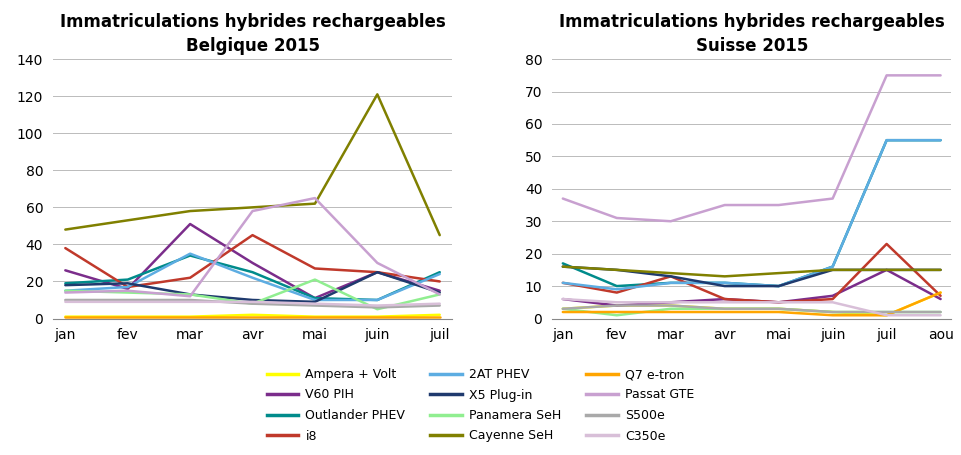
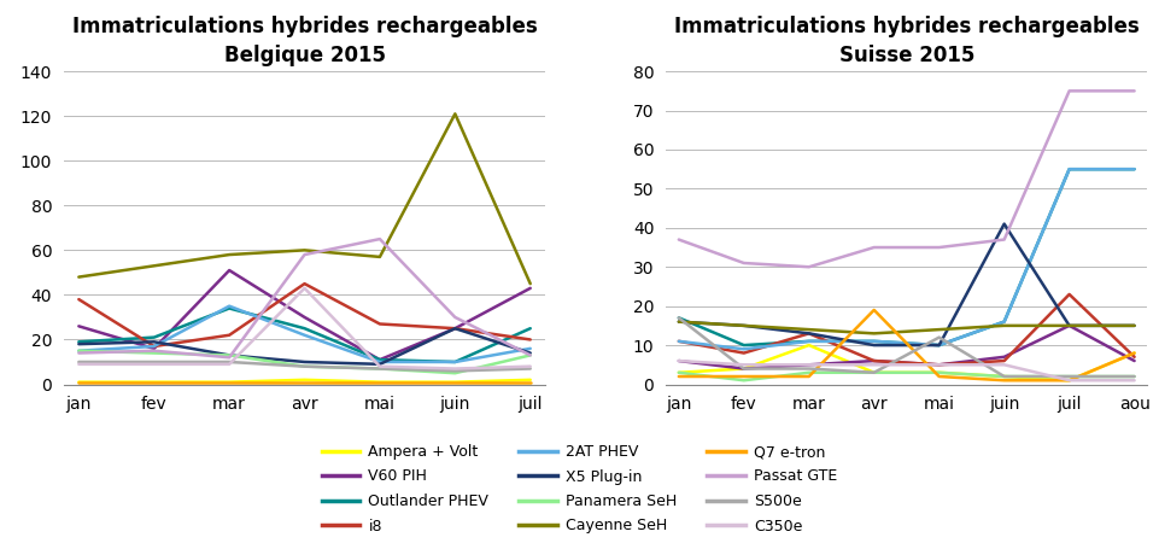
Immatriculations hybrides rechargeables Belgique 2015/C350e/avr: 9 -> 43
Immatriculations hybrides rechargeables Belgique 2015/Panamera SeH/mai: 21 -> 7
Immatriculations hybrides rechargeables Belgique 2015/Cayenne SeH/mai: 62 -> 57
Immatriculations hybrides rechargeables Belgique 2015/V60 PIH/juil: 15 -> 43
Immatriculations hybrides rechargeables Belgique 2015/2AT PHEV/juil: 24 -> 16
Immatriculations hybrides rechargeables Suisse 2015/S500e/jan: 3 -> 17
Immatriculations hybrides rechargeables Suisse 2015/Ampera + Volt/mar: 4 -> 10
Immatriculations hybrides rechargeables Suisse 2015/Q7 e-tron/avr: 2 -> 19
Immatriculations hybrides rechargeables Suisse 2015/S500e/mai: 3 -> 12
Immatriculations hybrides rechargeables Suisse 2015/X5 Plug-in/juin: 15 -> 41
